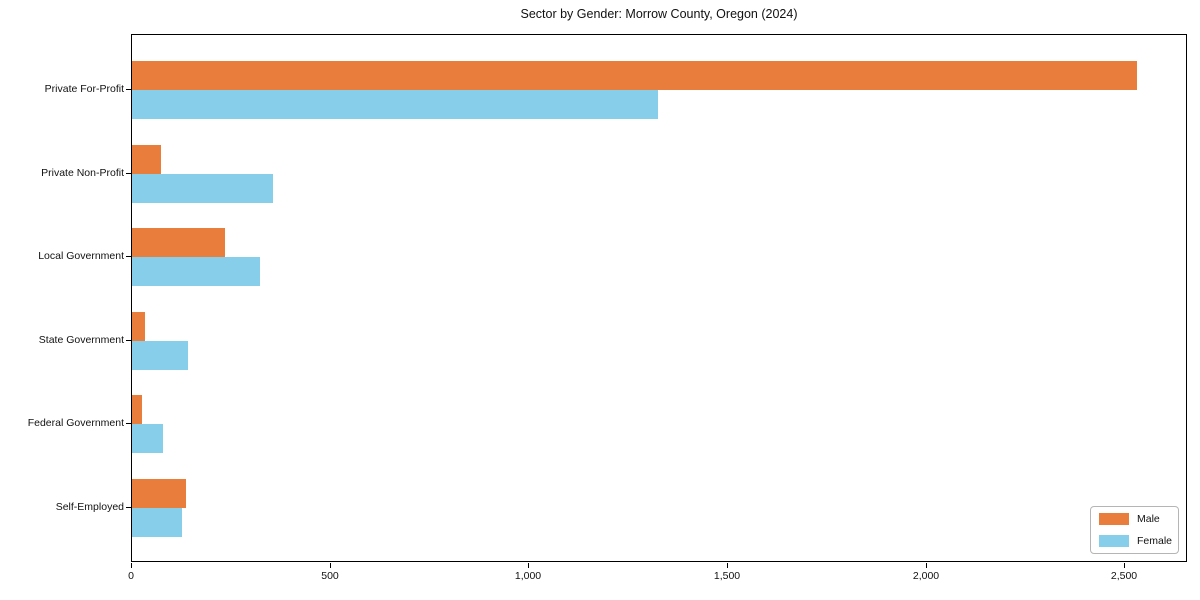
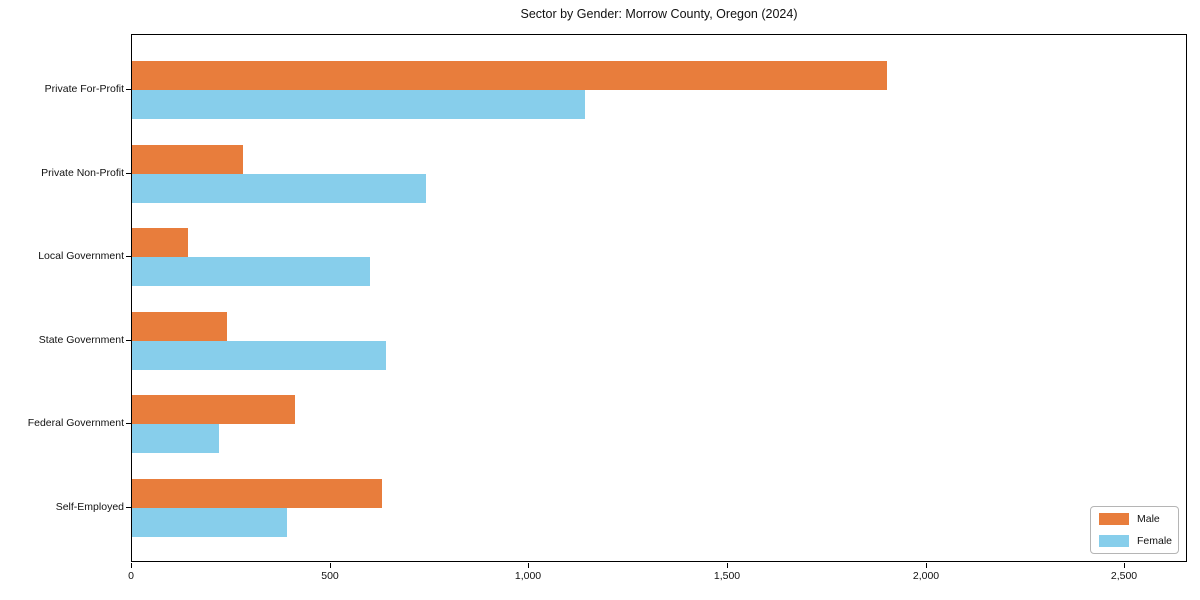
Male/Private For-Profit: 2530 -> 1900
Female/Private For-Profit: 1320 -> 1140
Male/Private Non-Profit: 70 -> 280
Female/Private Non-Profit: 360 -> 740
Male/Local Government: 230 -> 140
Female/Local Government: 320 -> 600
Male/State Government: 30 -> 240
Female/State Government: 140 -> 640
Male/Federal Government: 20 -> 410
Female/Federal Government: 80 -> 220
Male/Self-Employed: 140 -> 630
Female/Self-Employed: 130 -> 390
